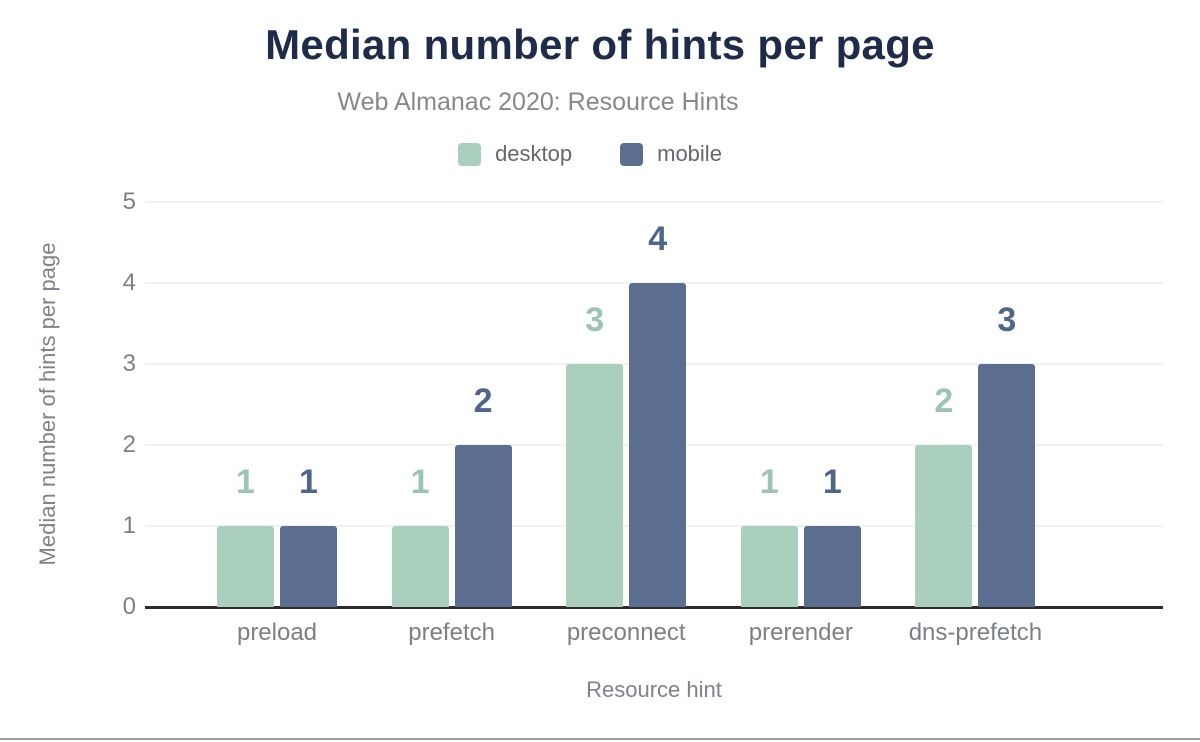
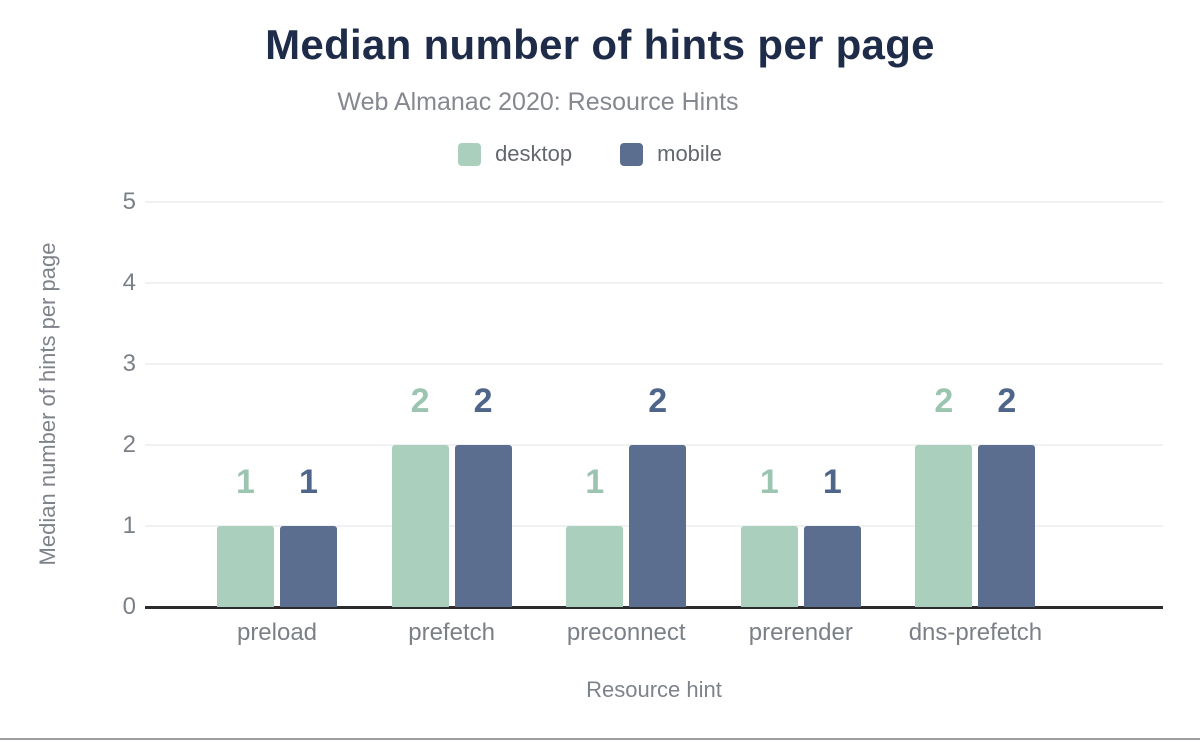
desktop/prefetch: 1 -> 2
desktop/preconnect: 3 -> 1
mobile/preconnect: 4 -> 2
mobile/dns-prefetch: 3 -> 2
